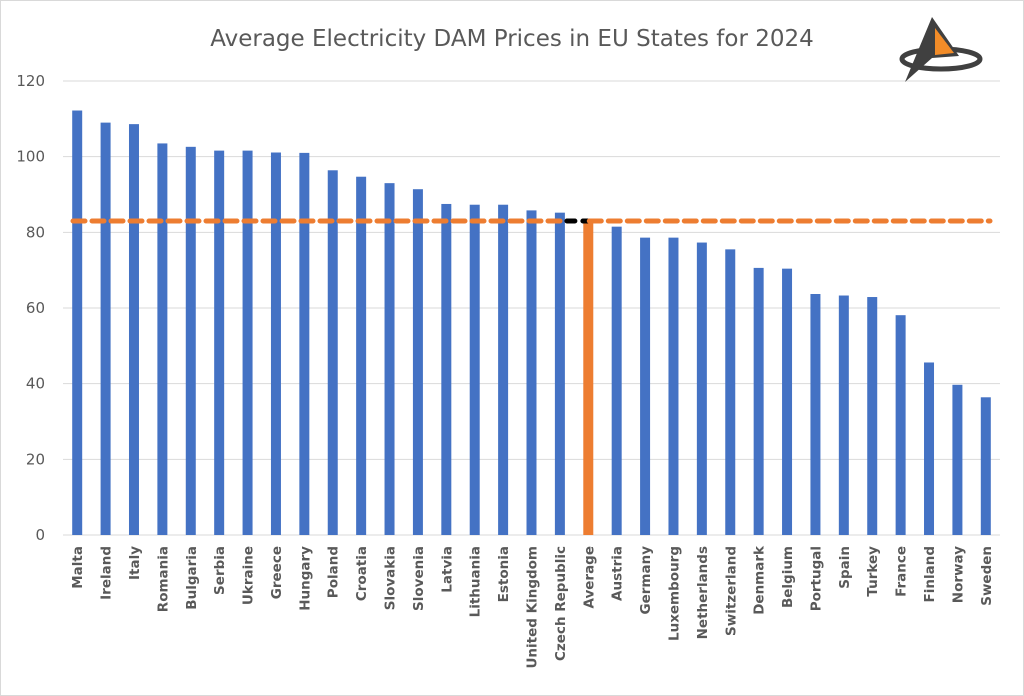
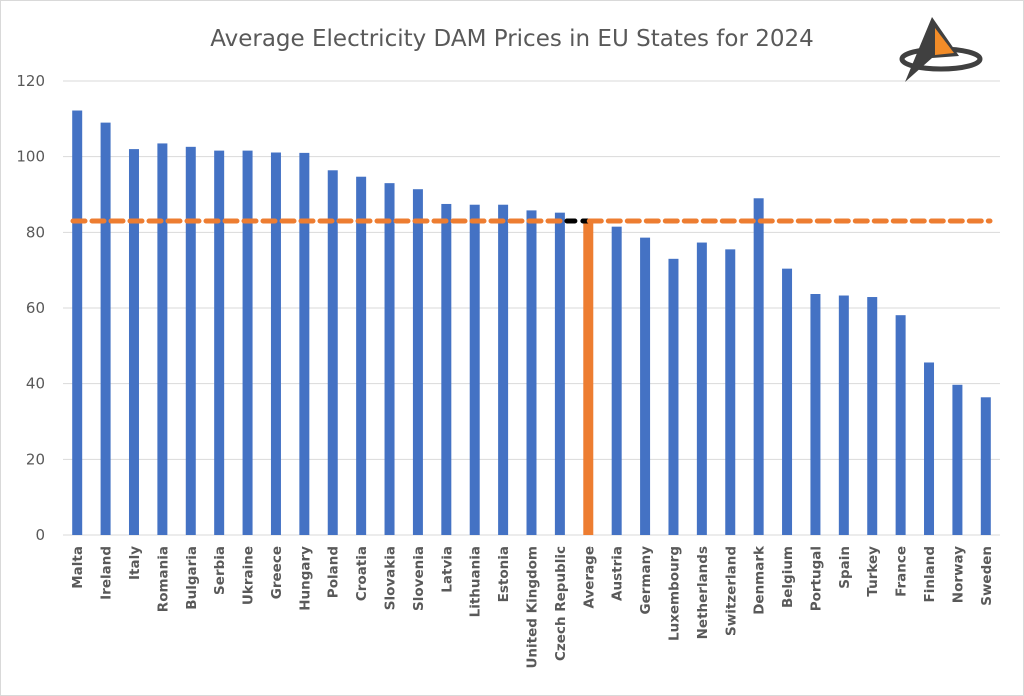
Italy: 109 -> 102
Luxembourg: 79 -> 73
Denmark: 71 -> 89
